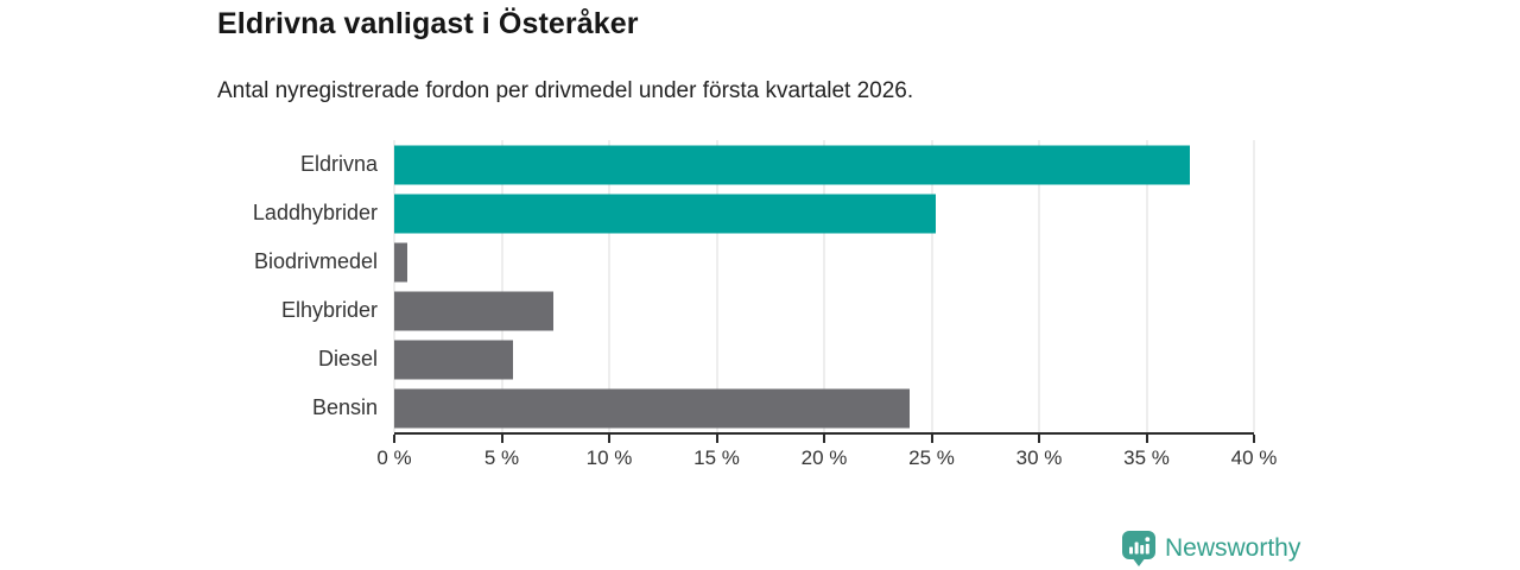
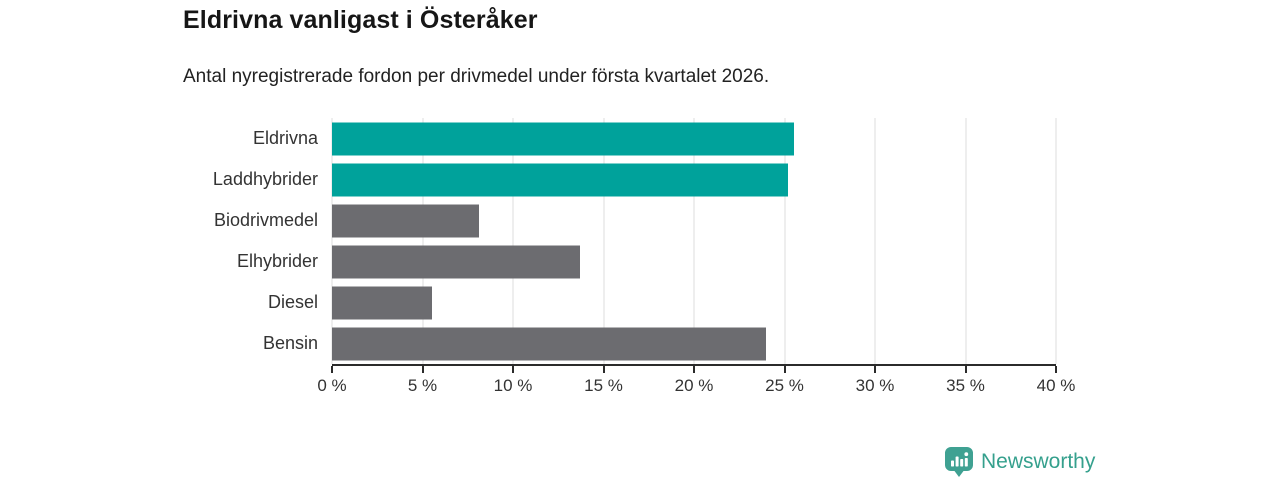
Eldrivna: 37.0% -> 25.5%
Biodrivmedel: 0.6% -> 8.1%
Elhybrider: 7.4% -> 13.7%
